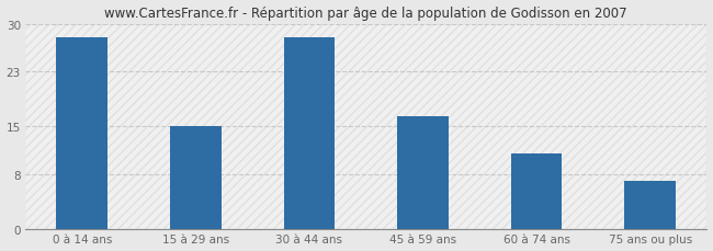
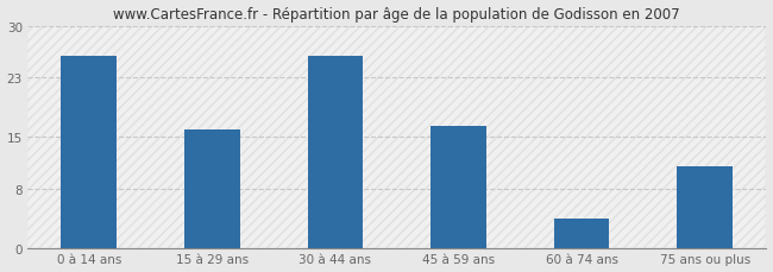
0 à 14 ans: 28.0 -> 26.0
15 à 29 ans: 15.0 -> 16.0
30 à 44 ans: 28.0 -> 26.0
60 à 74 ans: 11.0 -> 4.0
75 ans ou plus: 7.0 -> 11.0
